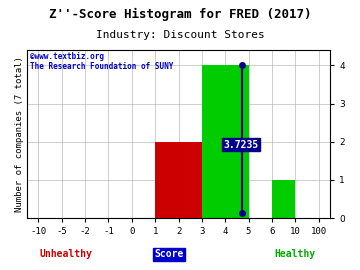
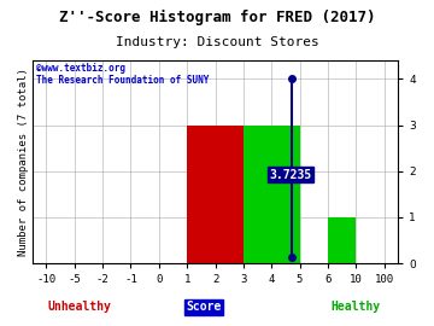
2: 2 -> 3
4: 4 -> 3
